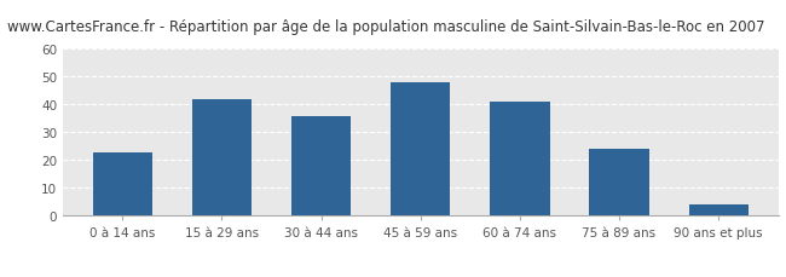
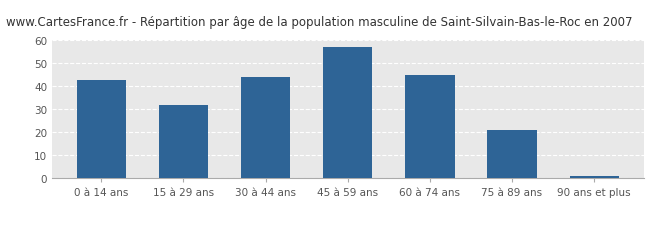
0 à 14 ans: 23 -> 43
15 à 29 ans: 42 -> 32
30 à 44 ans: 36 -> 44
45 à 59 ans: 48 -> 57
60 à 74 ans: 41 -> 45
75 à 89 ans: 24 -> 21
90 ans et plus: 4 -> 1
